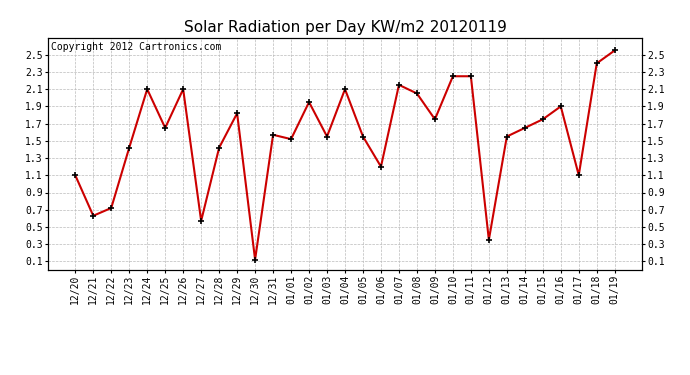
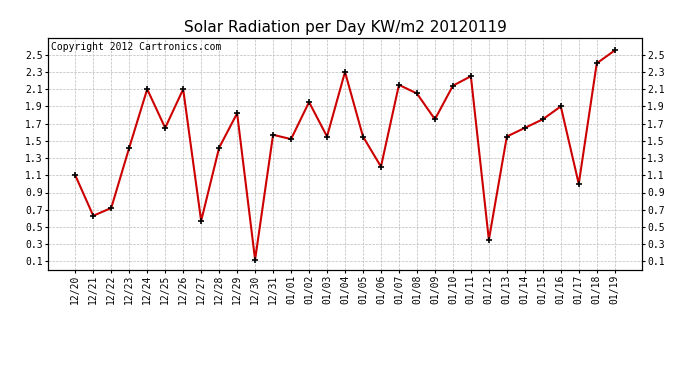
01/04: 2.10 -> 2.30
01/10: 2.25 -> 2.14
01/17: 1.10 -> 1.00
